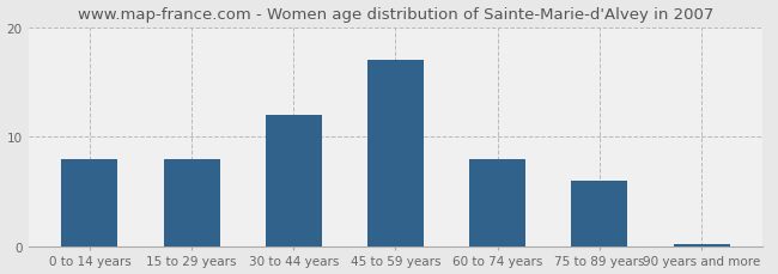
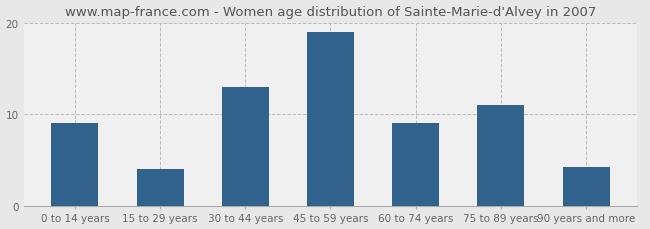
0 to 14 years: 8.0 -> 9.0
15 to 29 years: 8.0 -> 4.0
30 to 44 years: 12.0 -> 13.0
45 to 59 years: 17.0 -> 19.0
60 to 74 years: 8.0 -> 9.0
75 to 89 years: 6.0 -> 11.0
90 years and more: 0.2 -> 4.2
